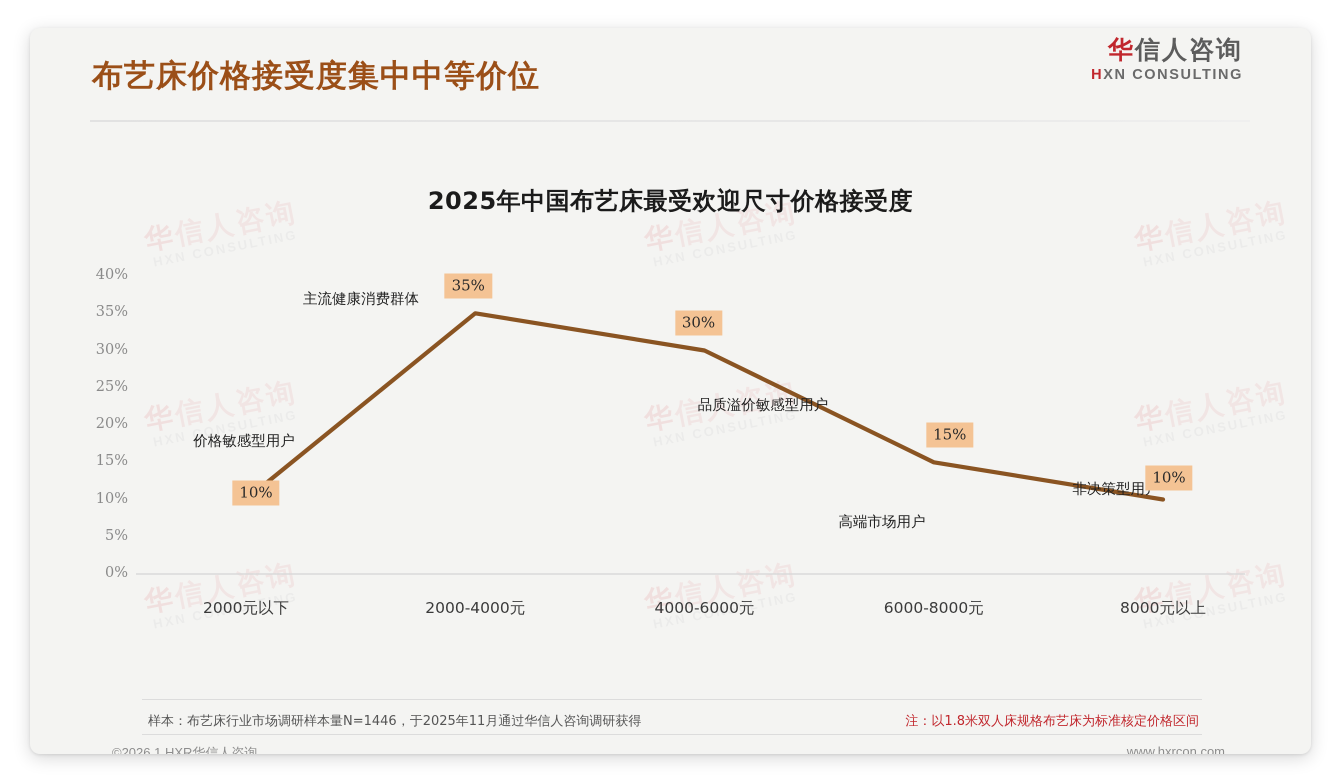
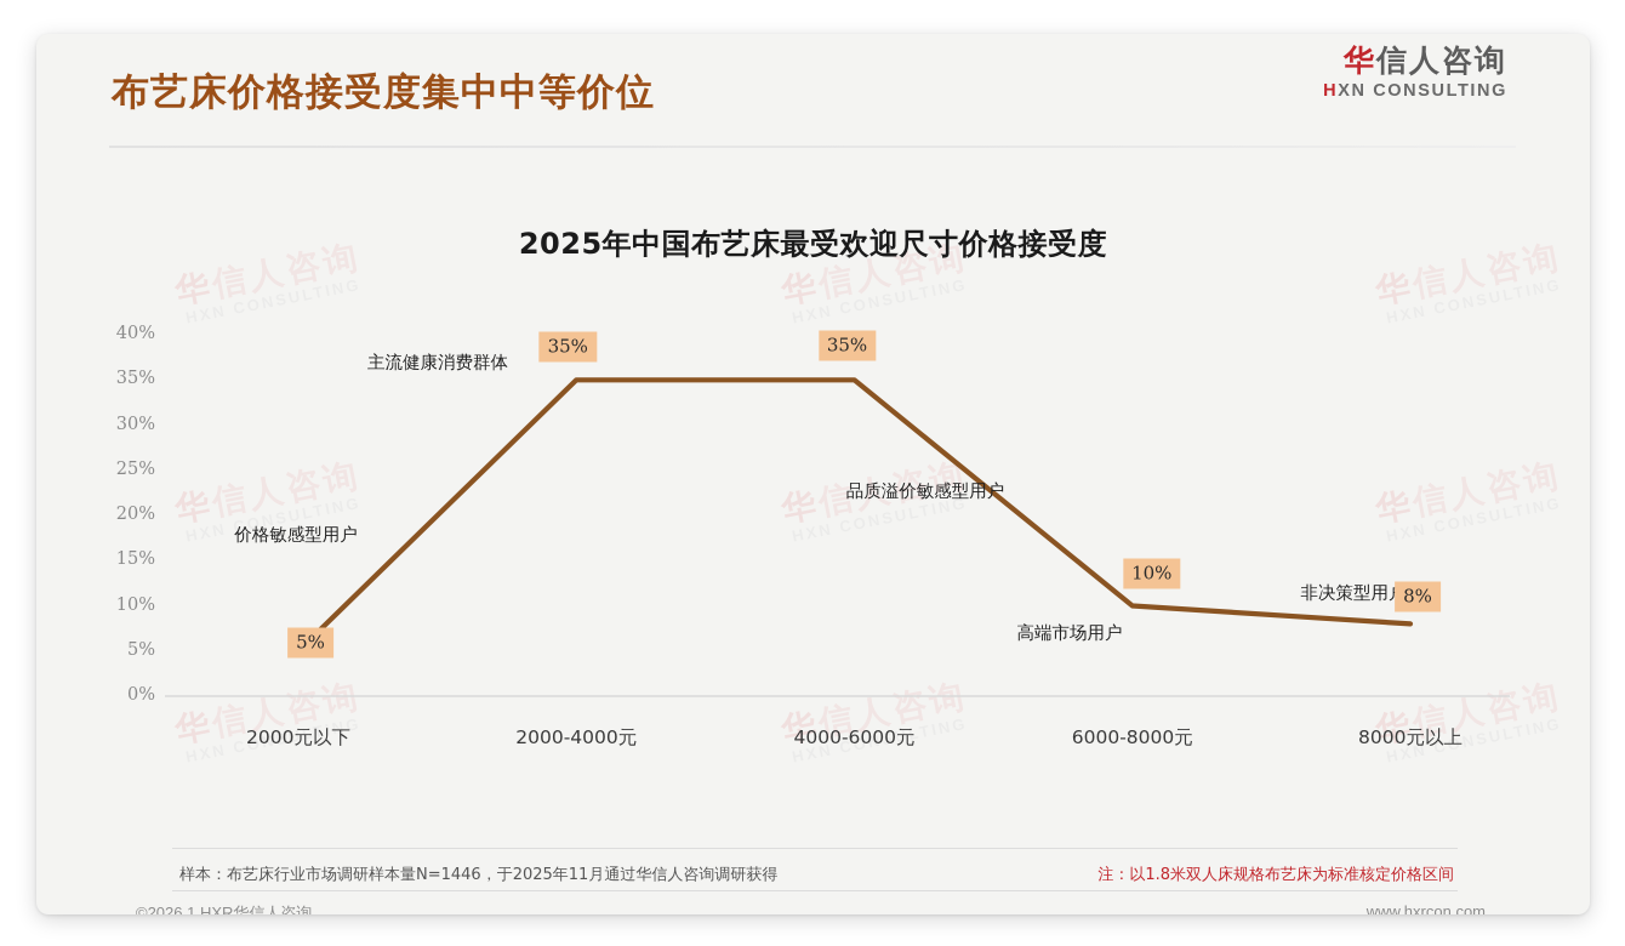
2000元以下: 10% -> 5%
4000-6000元: 30% -> 35%
6000-8000元: 15% -> 10%
8000元以上: 10% -> 8%
